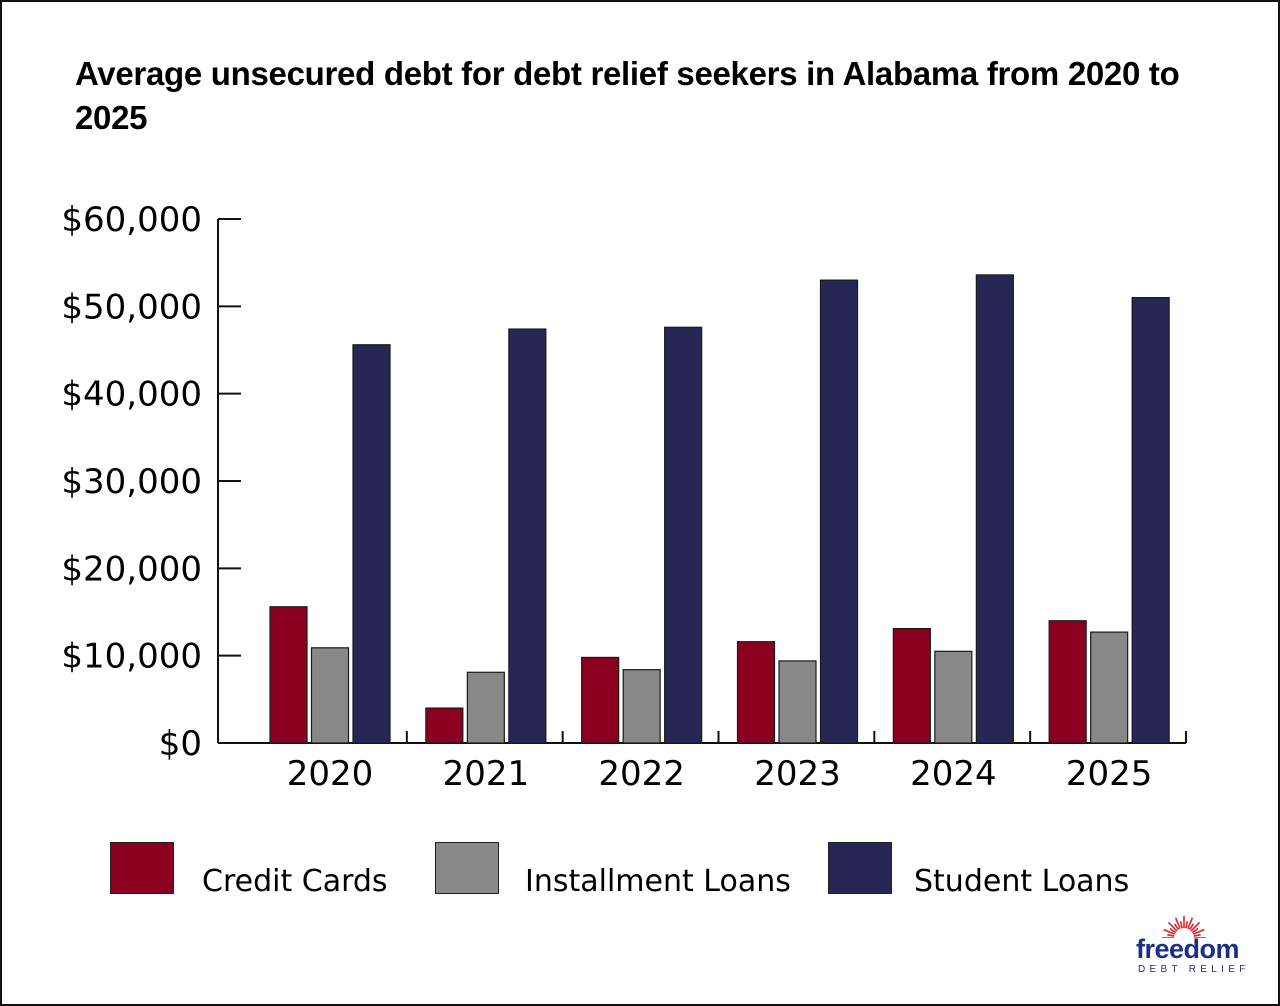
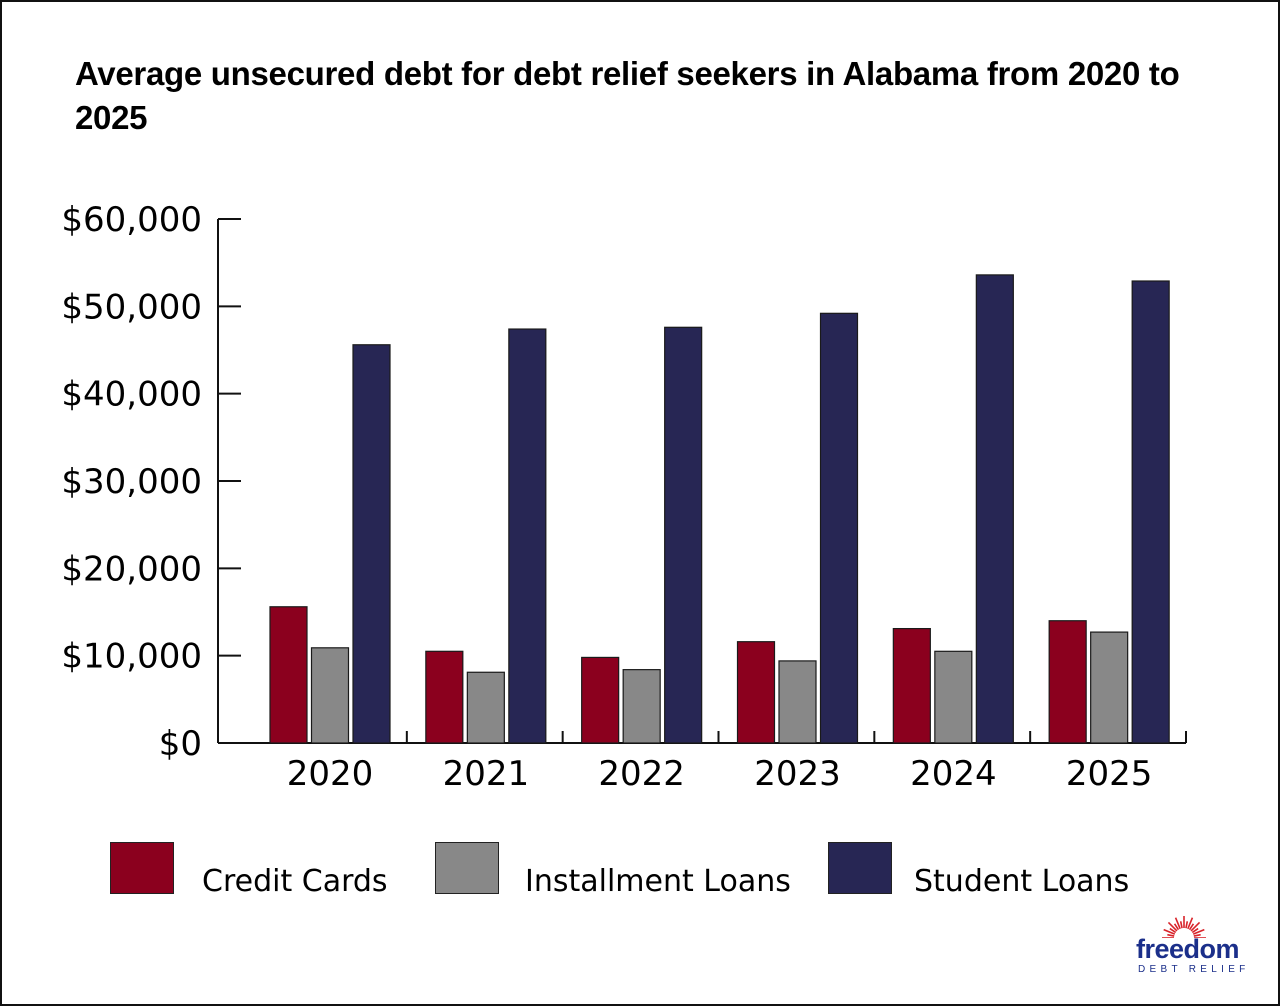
Credit Cards/2021: $4000 -> $10000
Student Loans/2023: $53000 -> $49000
Student Loans/2025: $51000 -> $53000
